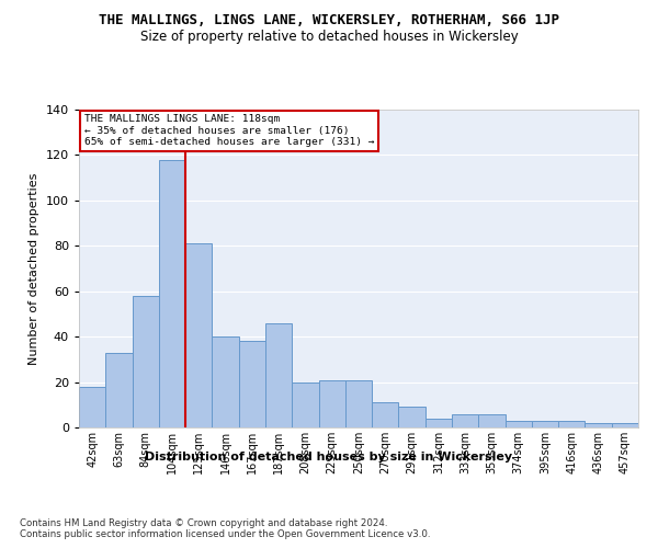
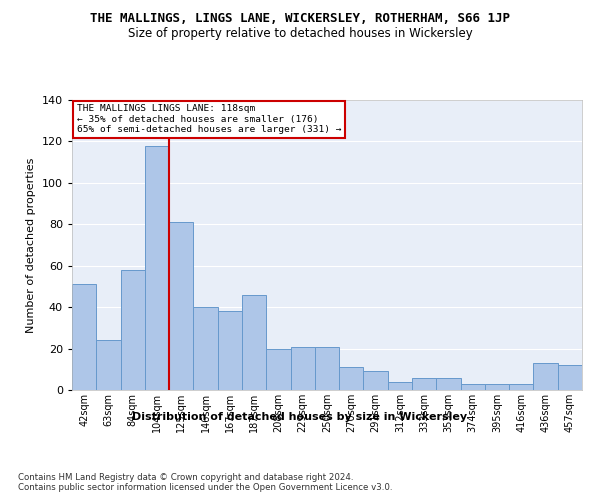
42sqm: 18 -> 51
63sqm: 33 -> 24
436sqm: 2 -> 13
457sqm: 2 -> 12
